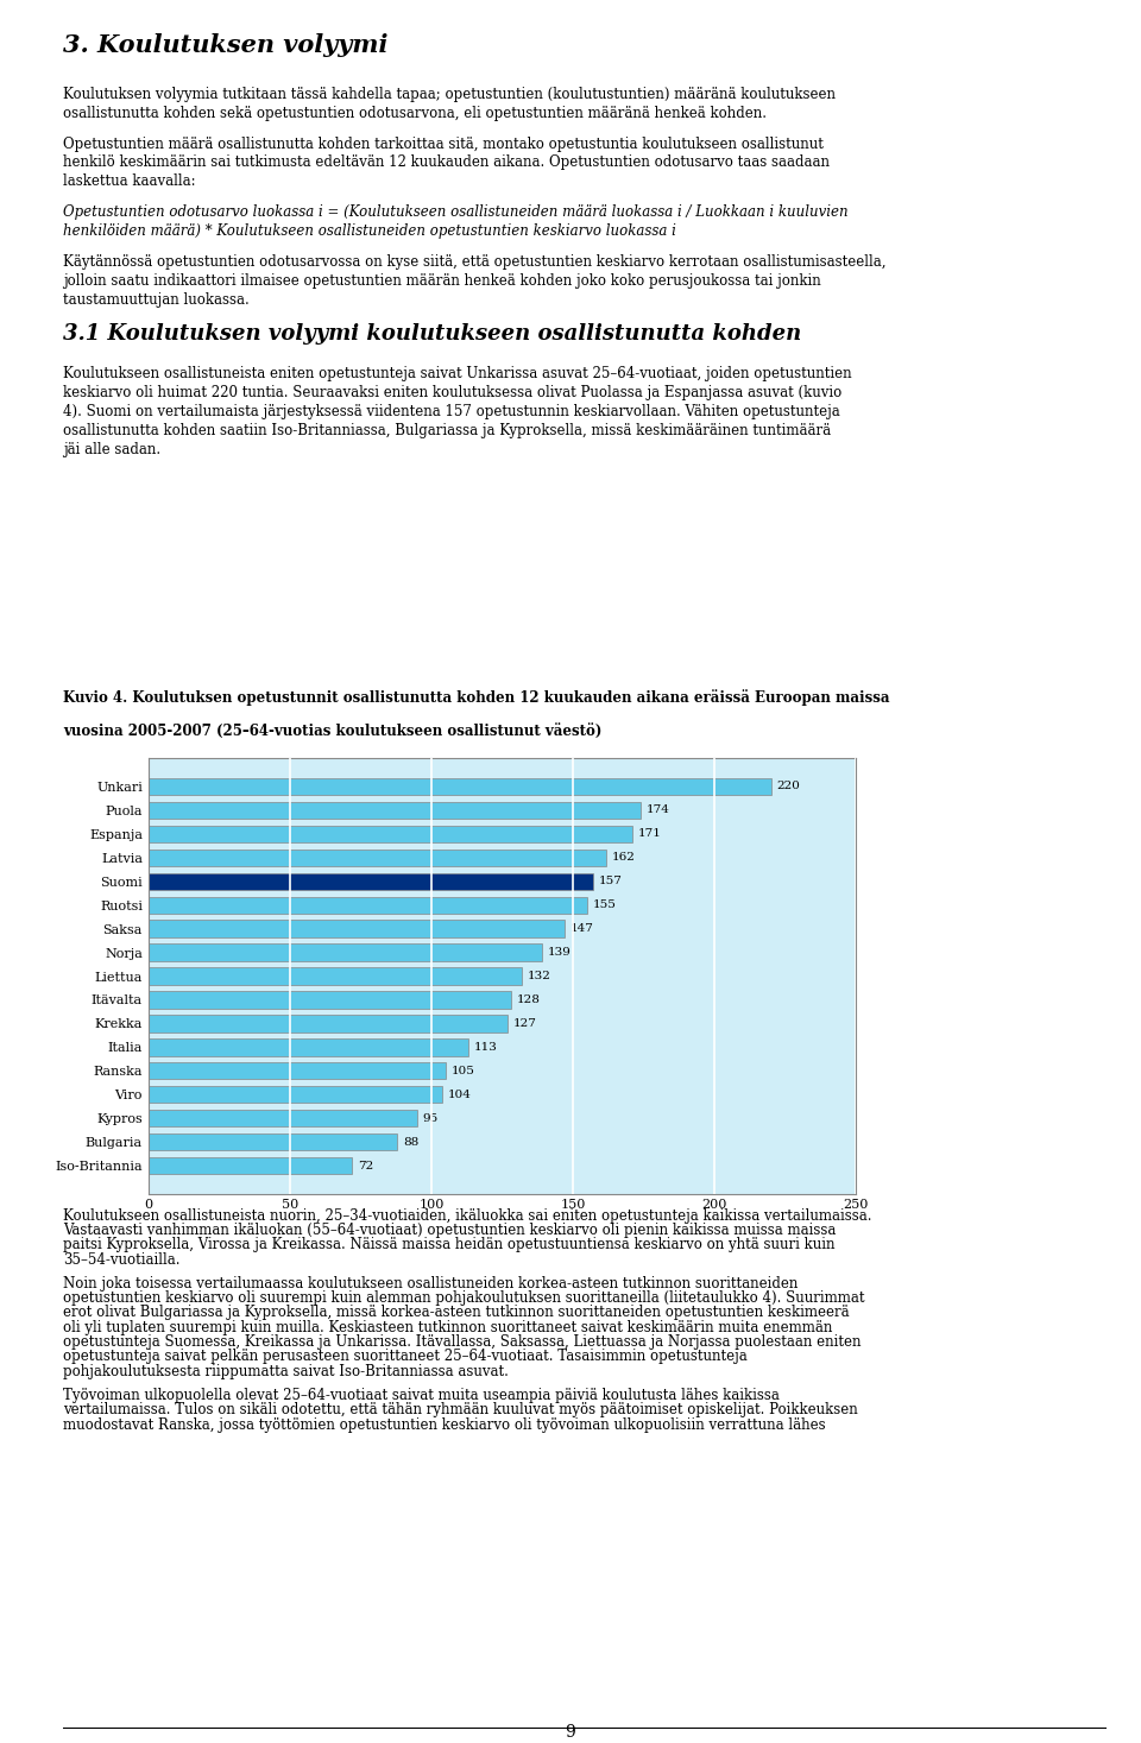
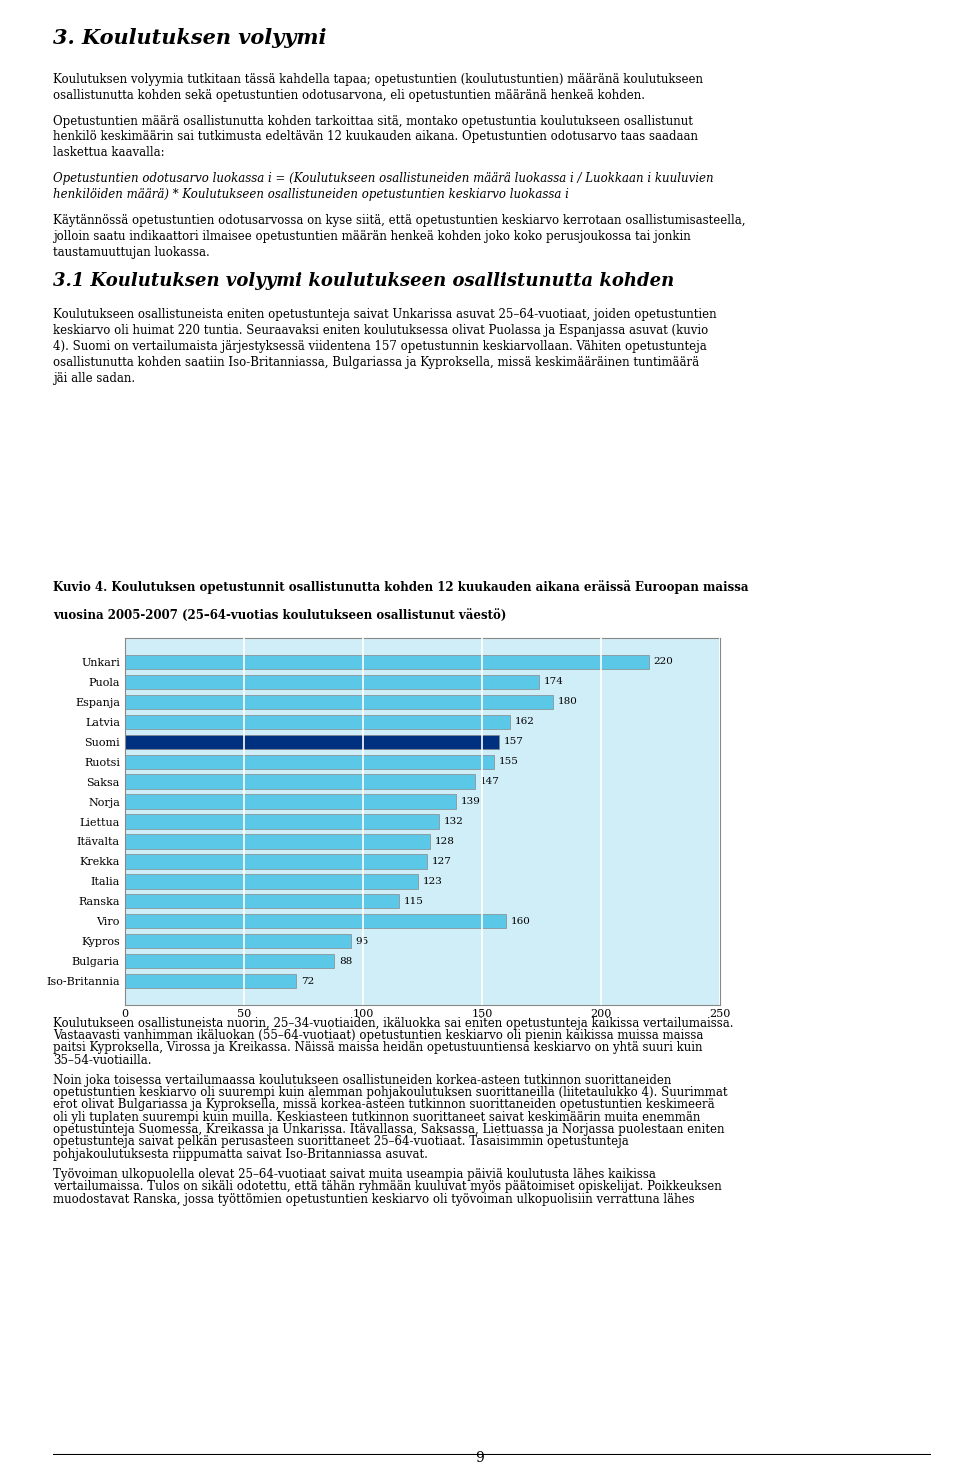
Espanja: 171 -> 180
Italia: 113 -> 123
Ranska: 105 -> 115
Viro: 104 -> 160
